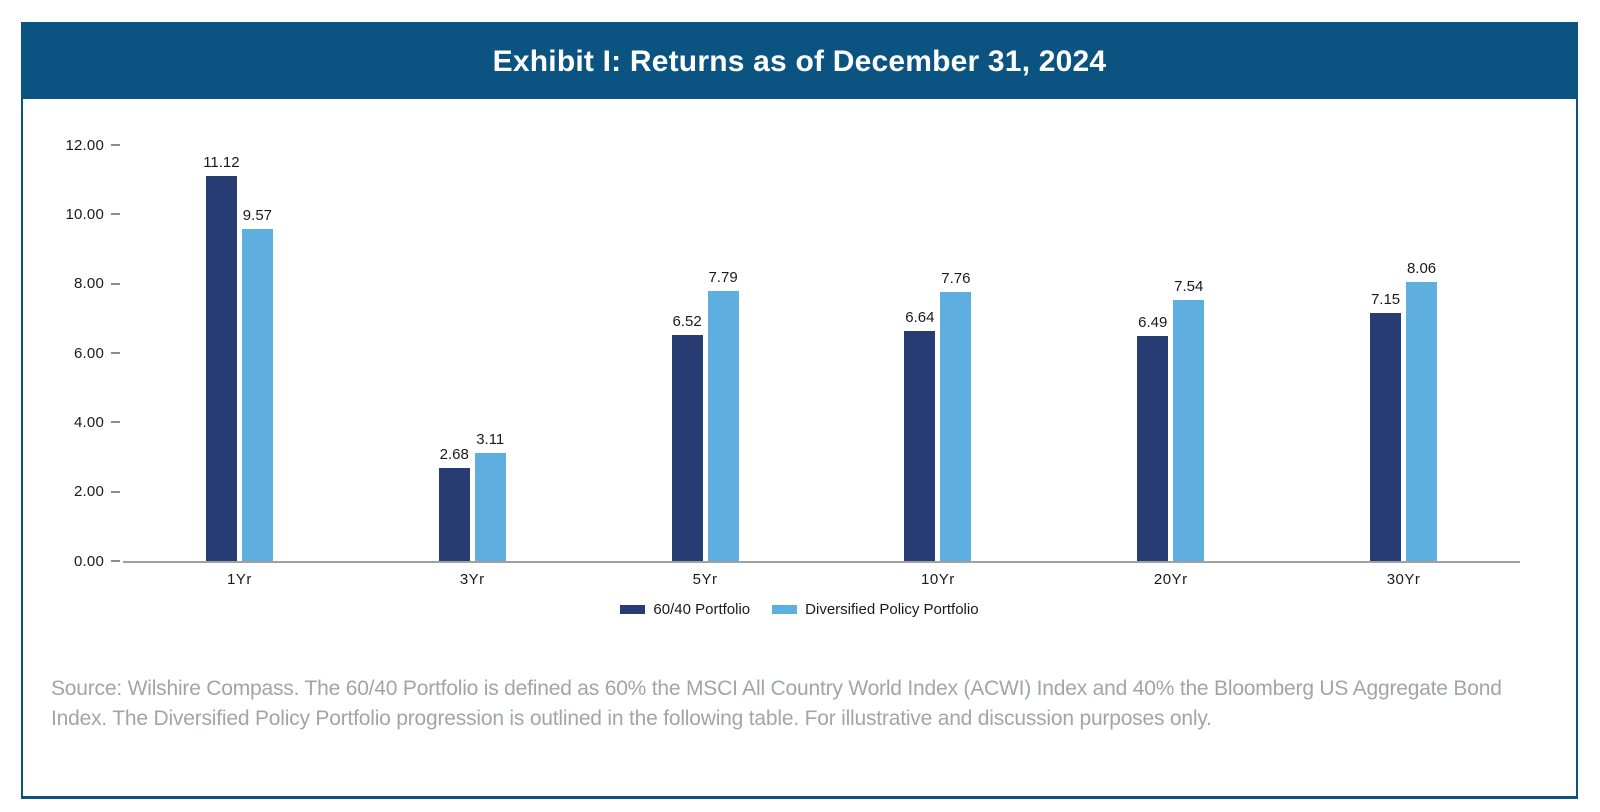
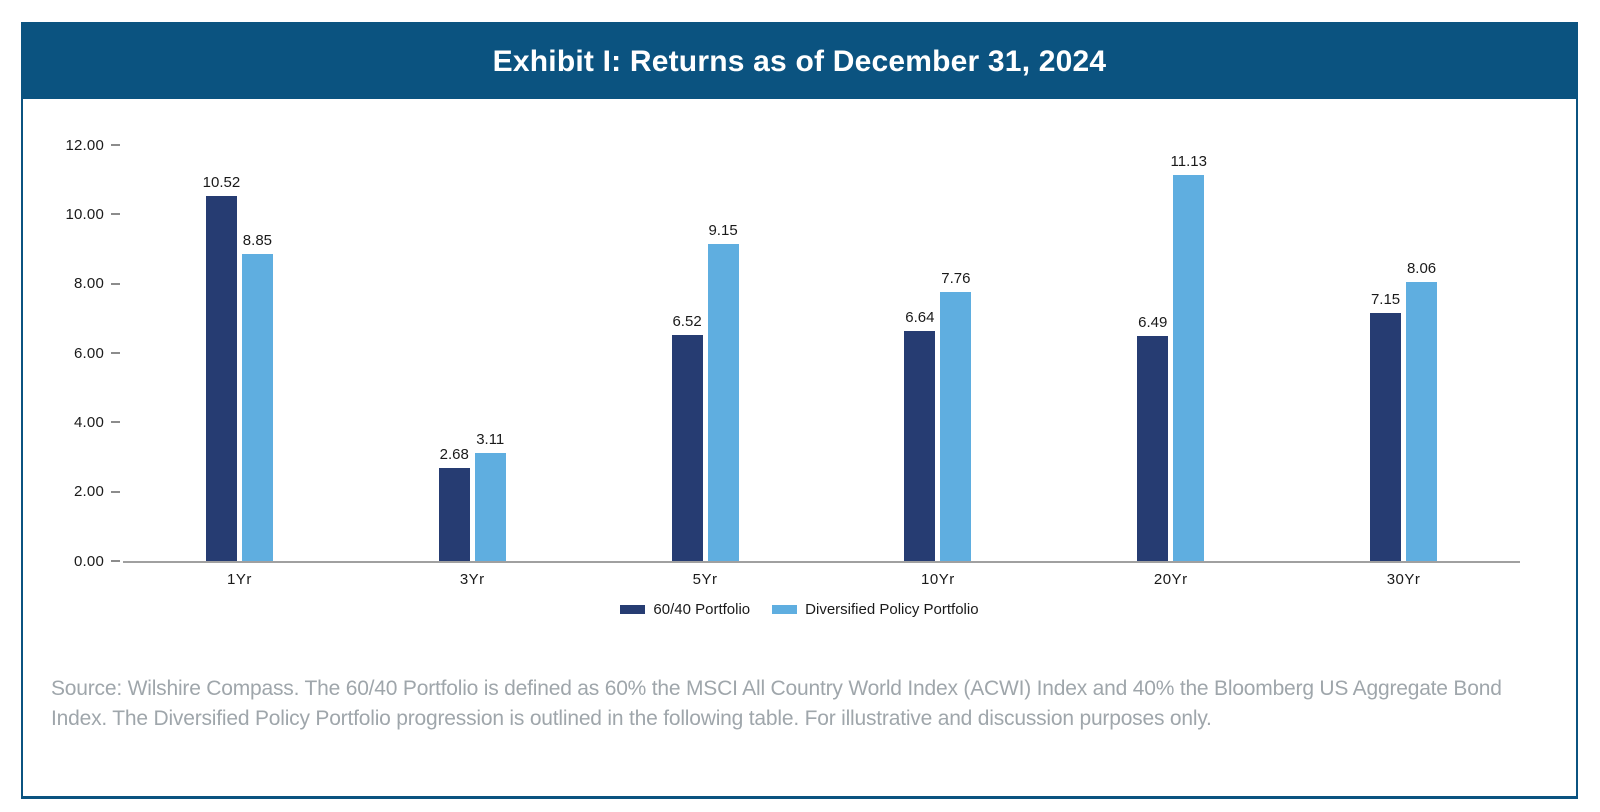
60/40 Portfolio/1Yr: 11.12 -> 10.52
Diversified Policy Portfolio/1Yr: 9.57 -> 8.85
Diversified Policy Portfolio/5Yr: 7.79 -> 9.15
Diversified Policy Portfolio/20Yr: 7.54 -> 11.13
